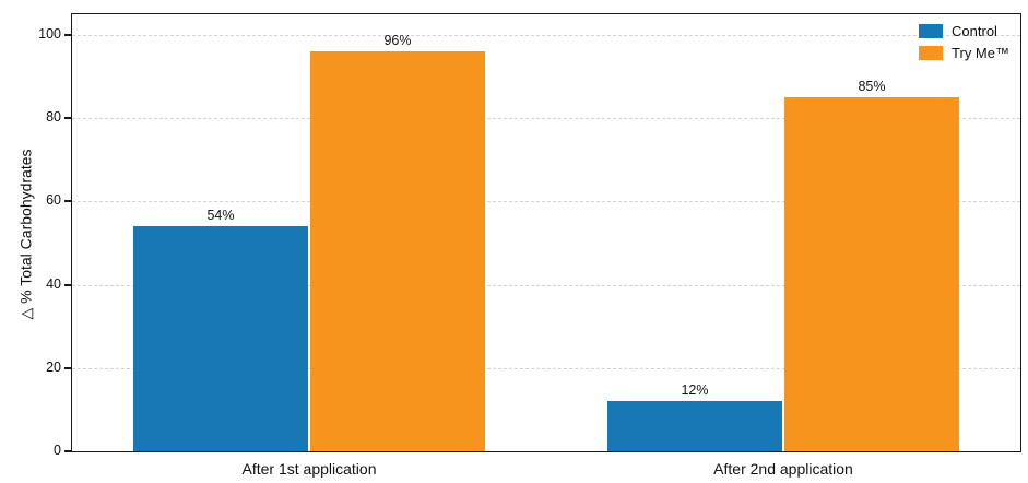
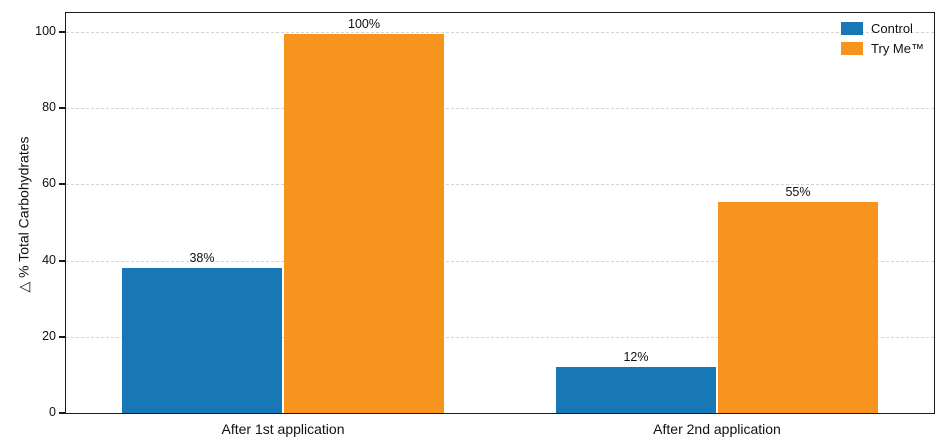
Control/After 1st application: 54% -> 38%
Try Me™/After 1st application: 96% -> 100%
Try Me™/After 2nd application: 85% -> 55%
